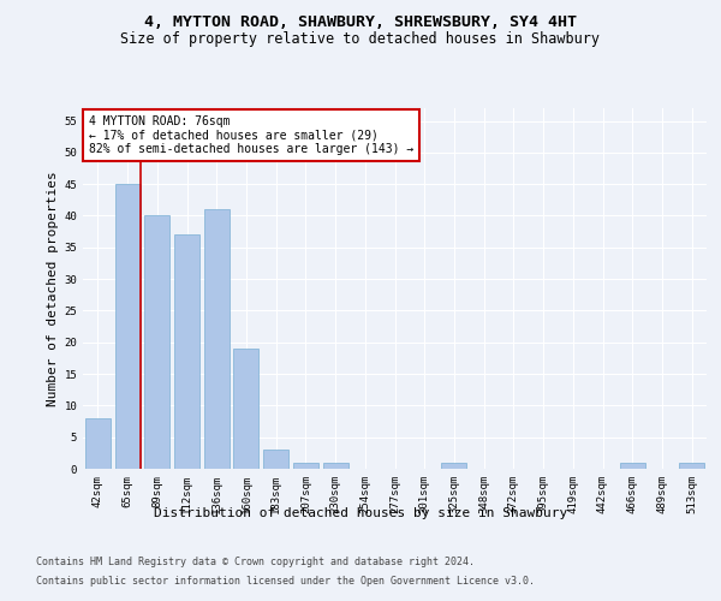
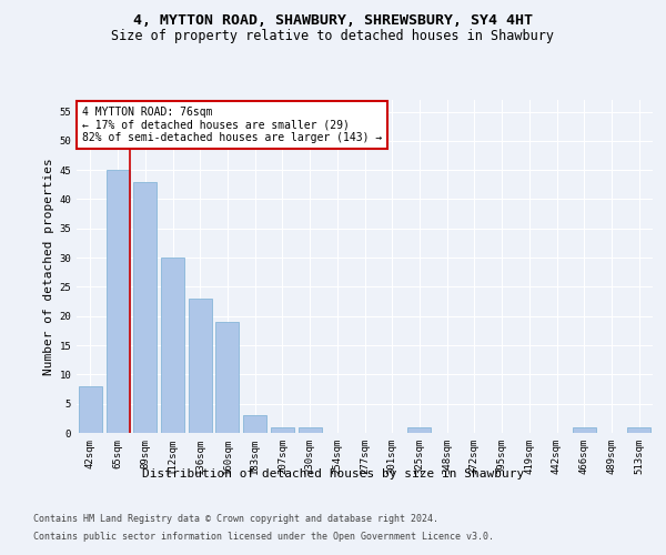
89sqm: 40 -> 43
112sqm: 37 -> 30
136sqm: 41 -> 23
